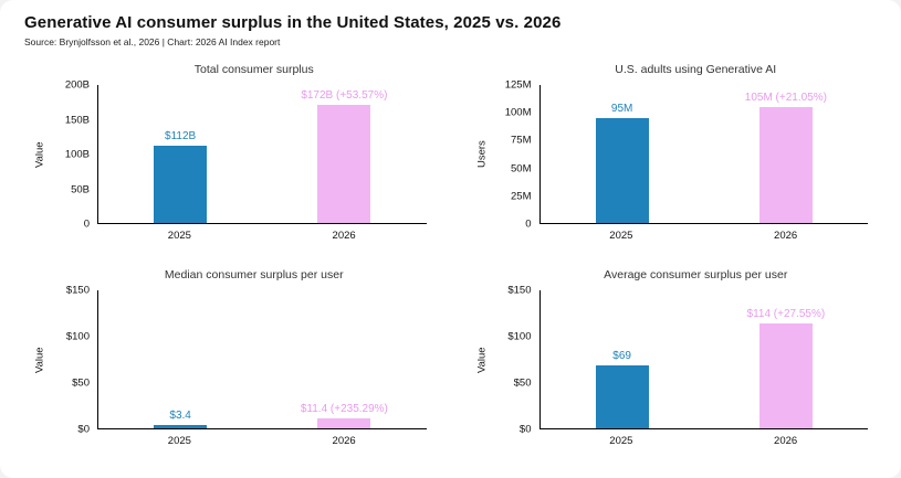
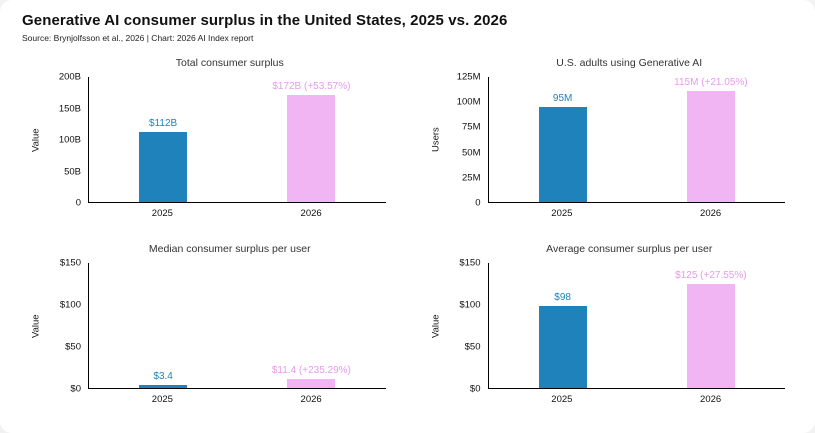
U.S. adults using Generative AI/2026: 105M -> 115M
Average consumer surplus per user/2025: $69 -> $98
Average consumer surplus per user/2026: $114 -> $125
